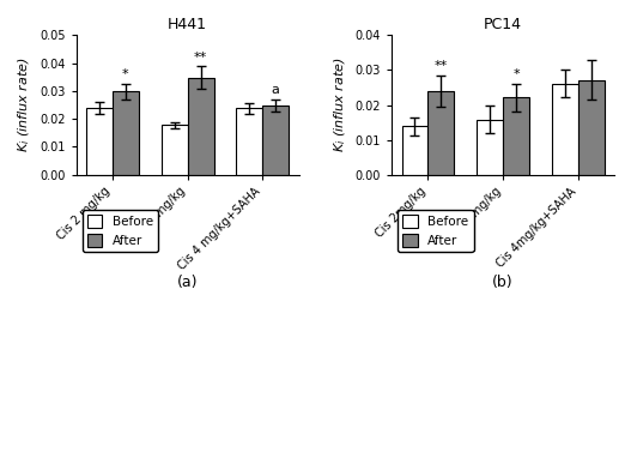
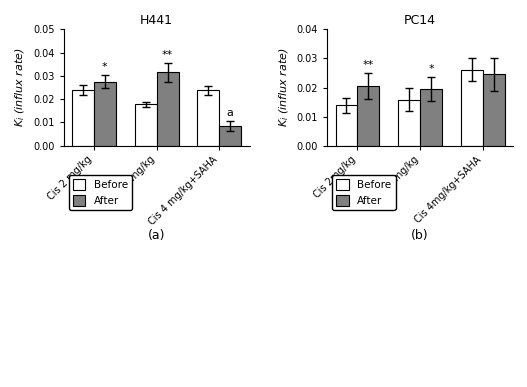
H441/After/Cis 2 mg/kg: 0.0298 -> 0.0275
H441/After/Cis 4 mg/kg: 0.0348 -> 0.0315
H441/After/Cis 4 mg/kg+SAHA: 0.0248 -> 0.0085
PC14/After/Cis 2mg/kg: 0.0240 -> 0.0205
PC14/After/Cis 4mg/kg: 0.0222 -> 0.0195
PC14/After/Cis 4mg/kg+SAHA: 0.0272 -> 0.0245
